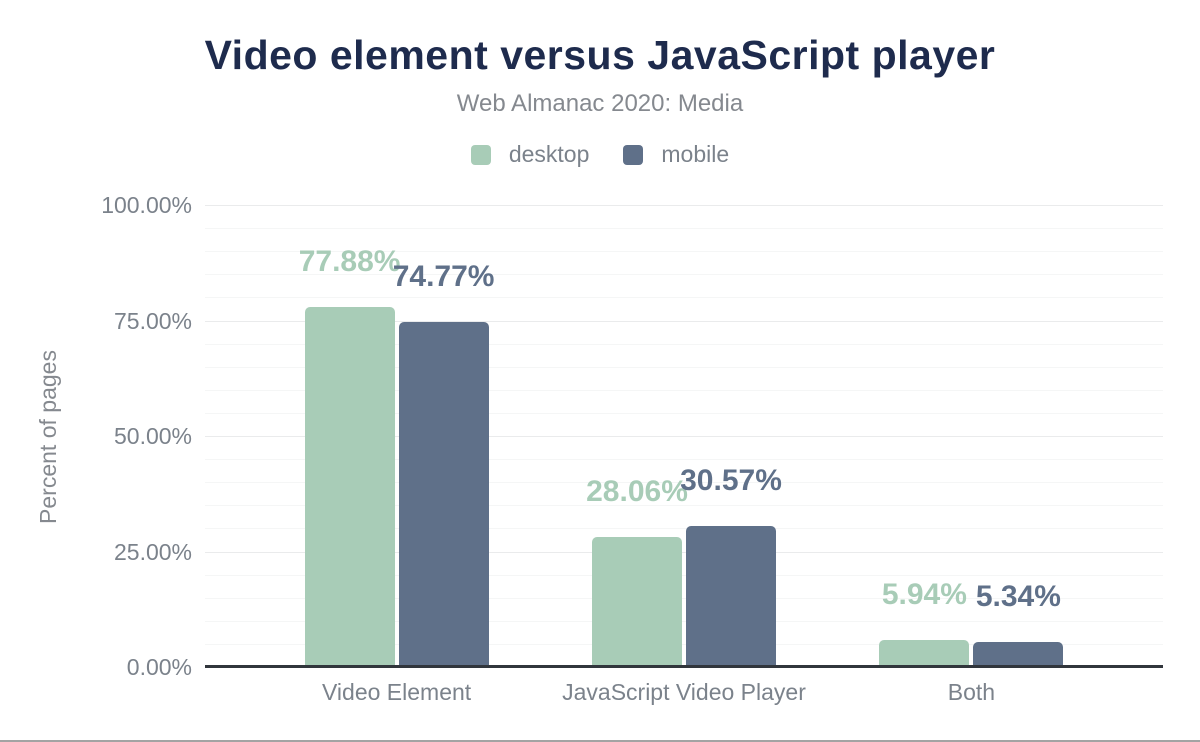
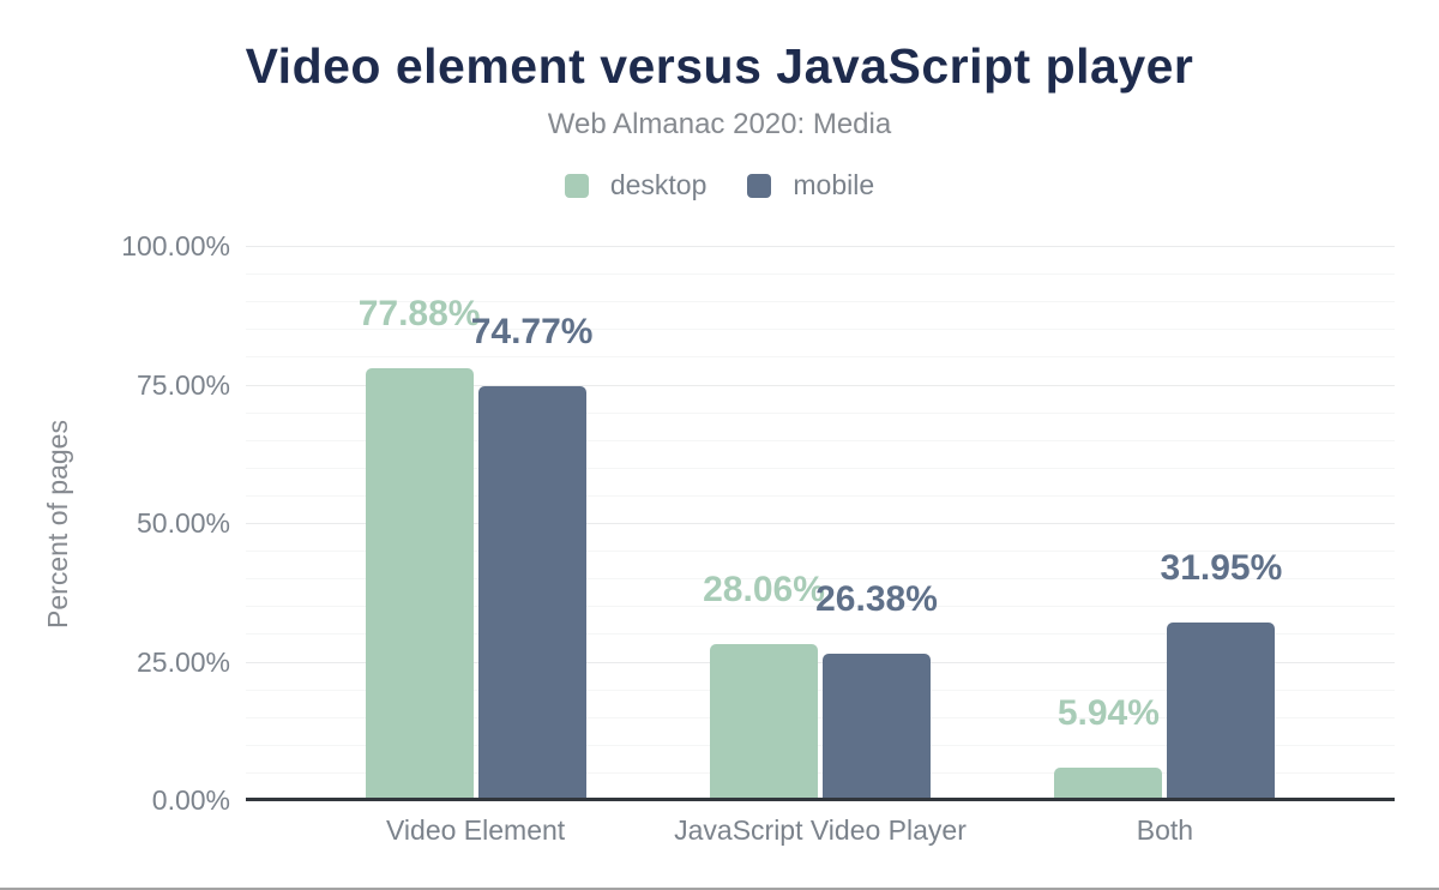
mobile/JavaScript Video Player: 30.57% -> 26.38%
mobile/Both: 5.34% -> 31.95%
